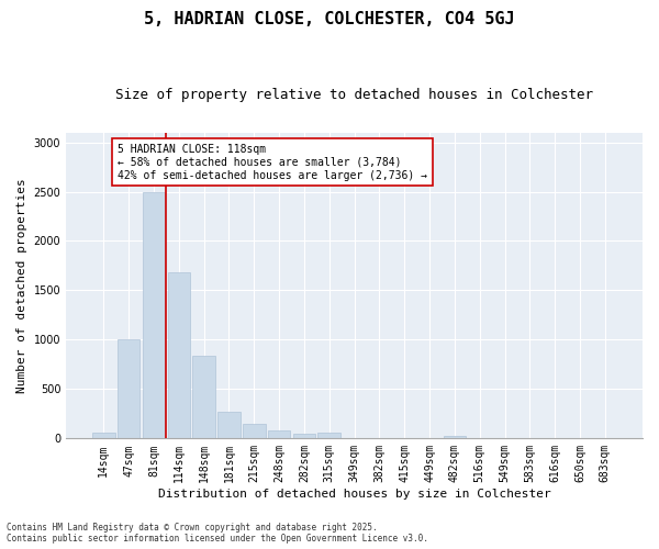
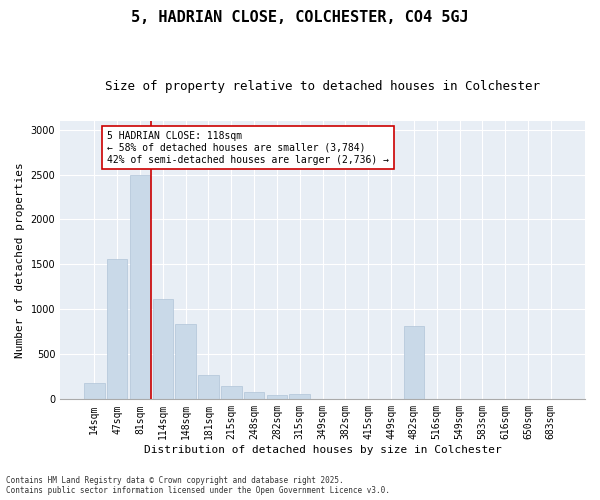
14sqm: 60 -> 180
47sqm: 1000 -> 1560
114sqm: 1680 -> 1120
482sqm: 30 -> 820
